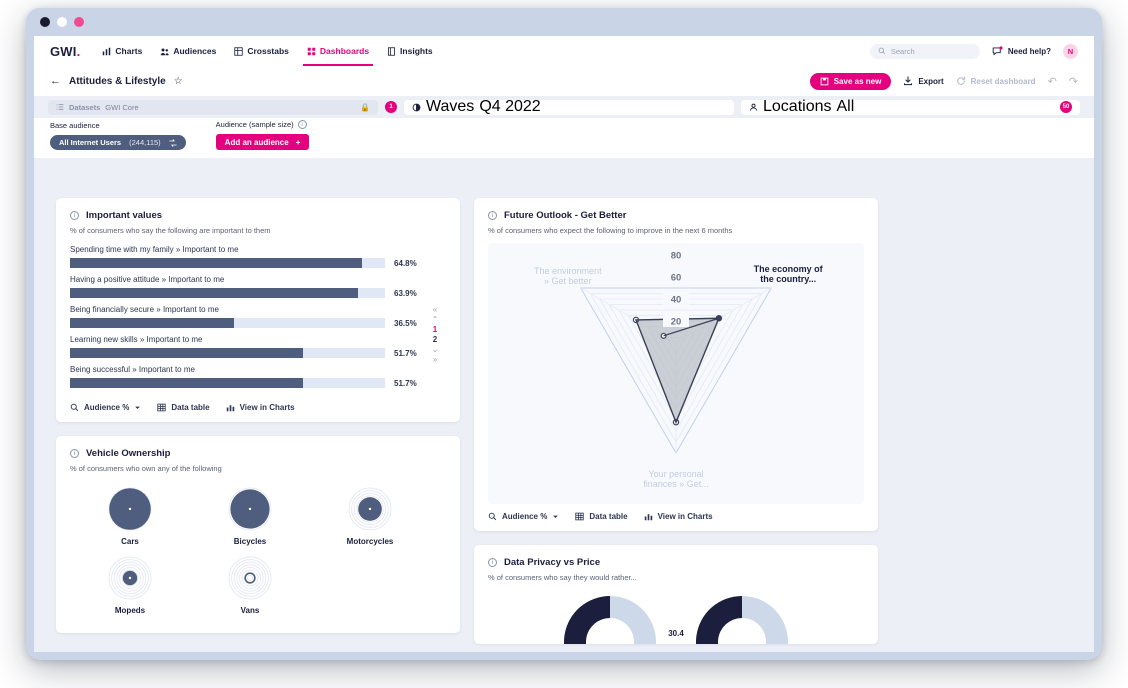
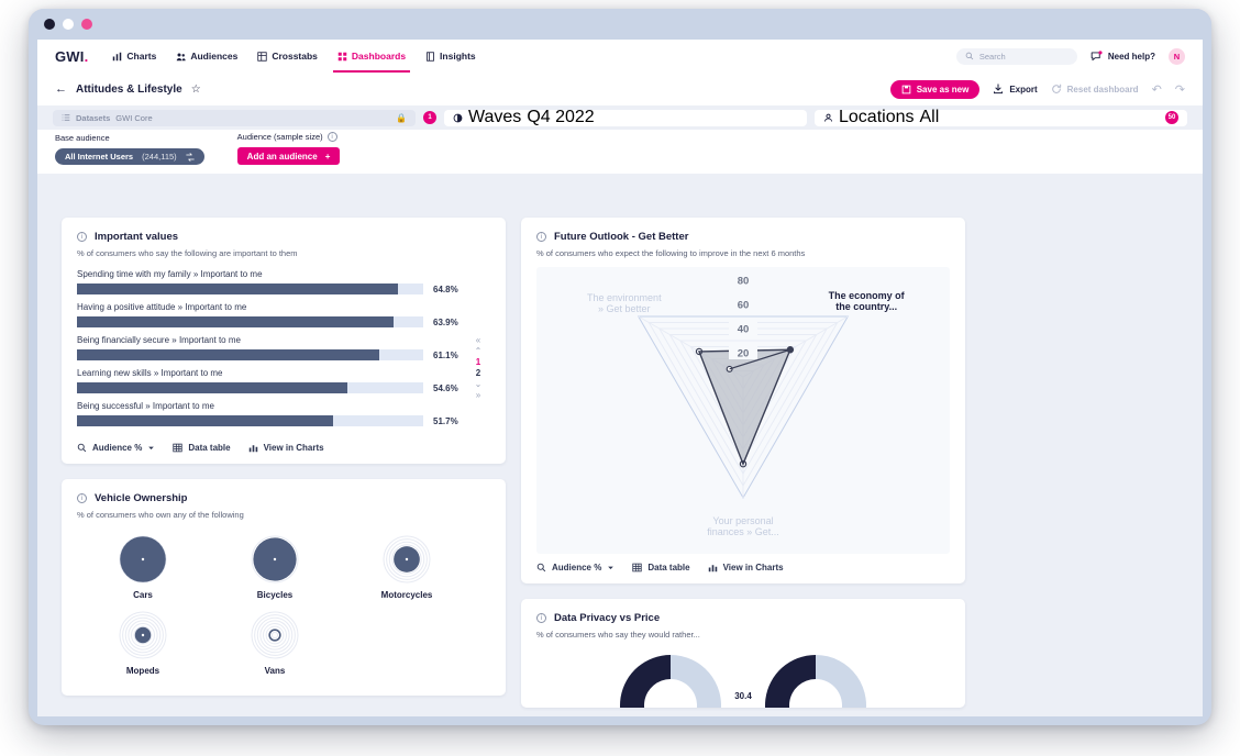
Important values/Being financially secure » Important to me: 36.5% -> 61.1%
Important values/Learning new skills » Important to me: 51.7% -> 54.6%
